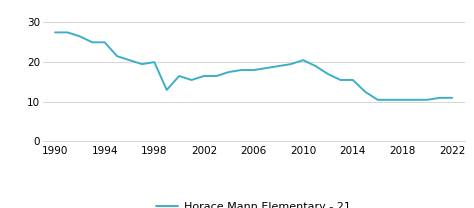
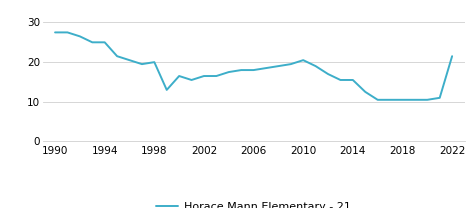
2022: 11.0 -> 21.5
